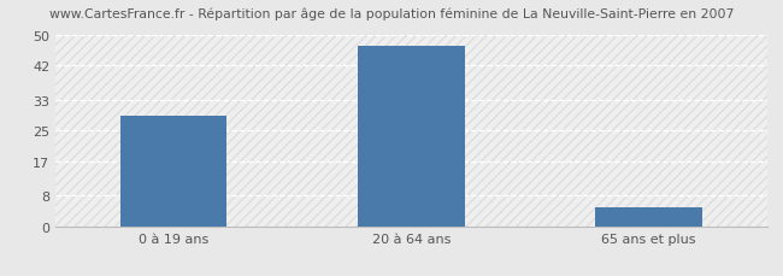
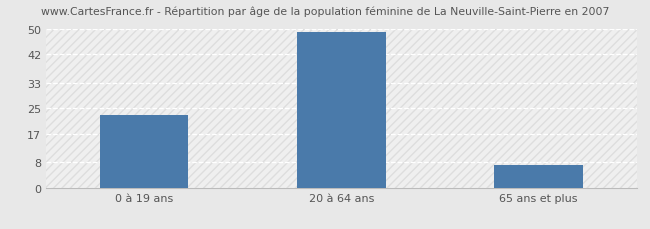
0 à 19 ans: 29 -> 23
20 à 64 ans: 47 -> 49
65 ans et plus: 5 -> 7
